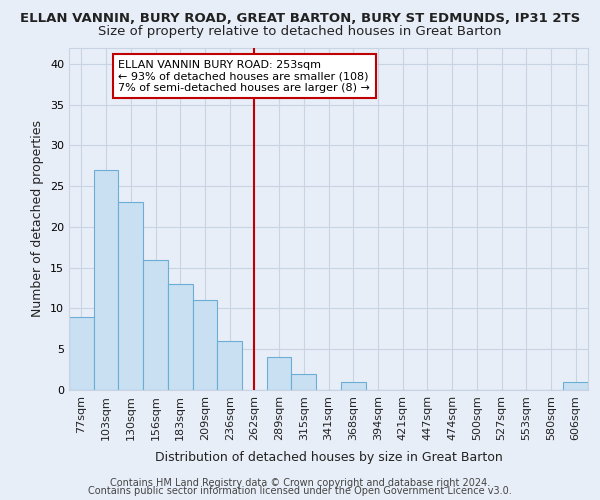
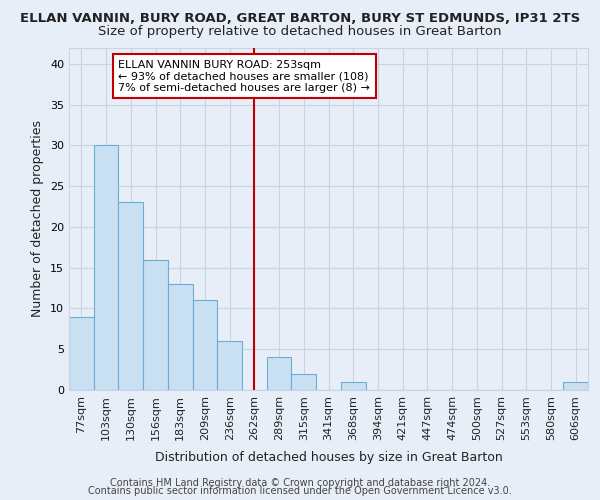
103sqm: 27 -> 30
